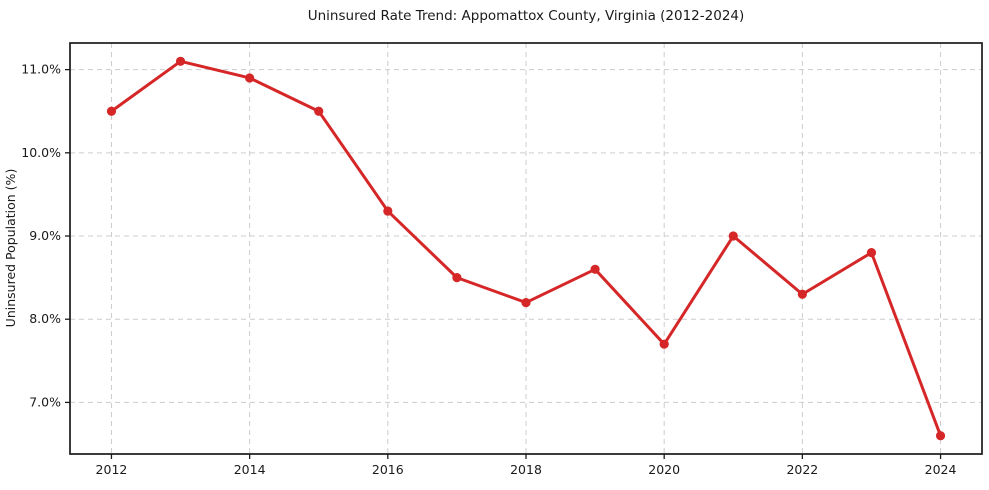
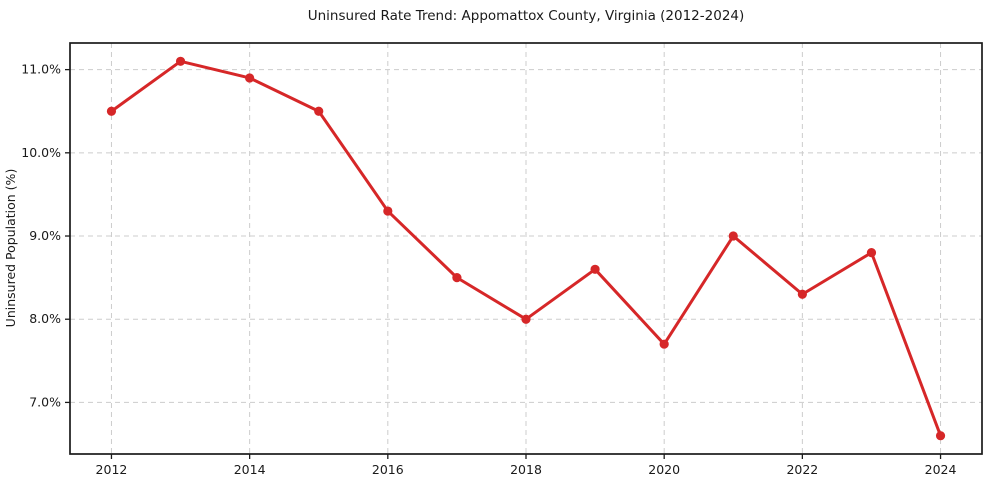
2018: 8.2% -> 8.0%
